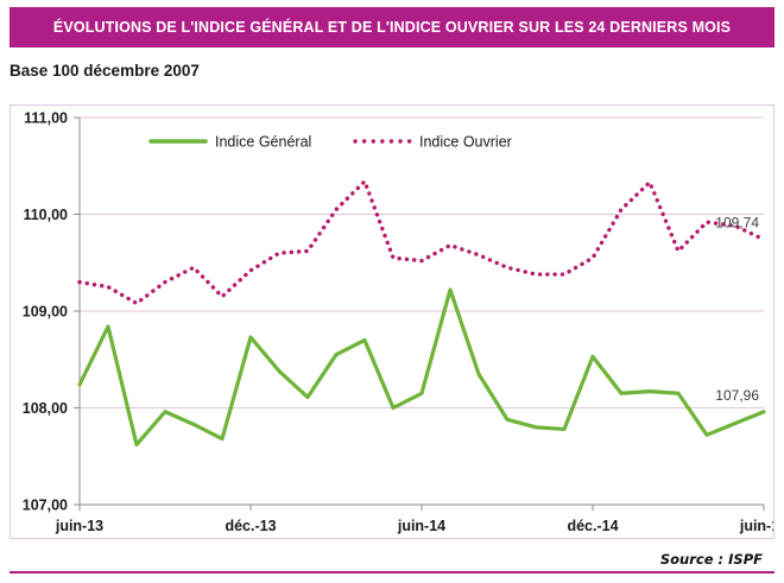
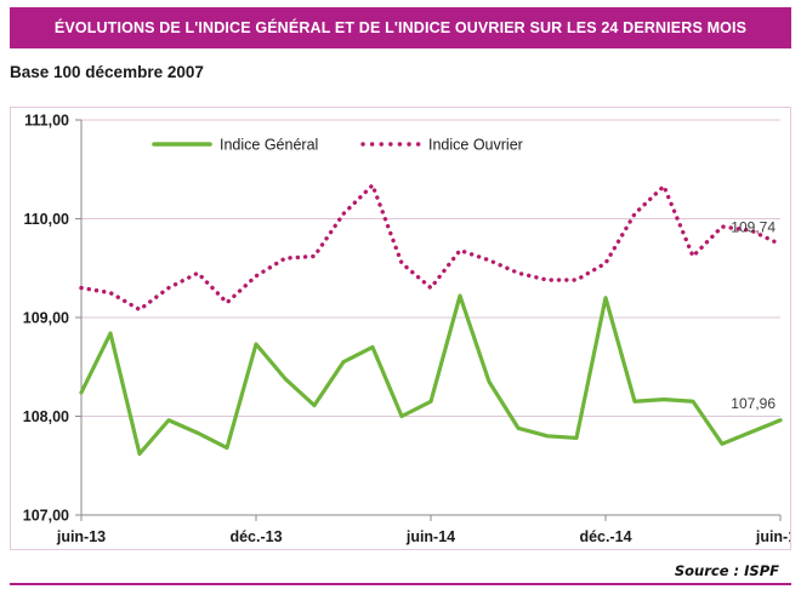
Indice Ouvrier/juin-14: 109,5 -> 109,3
Indice Général/déc.-14: 108,5 -> 109,2
